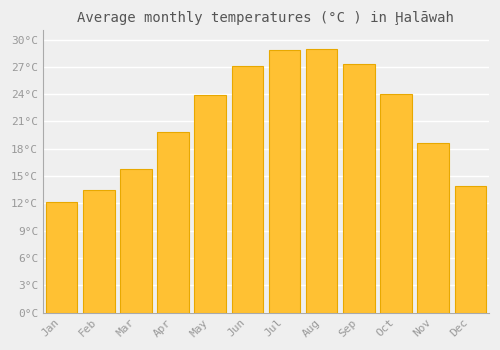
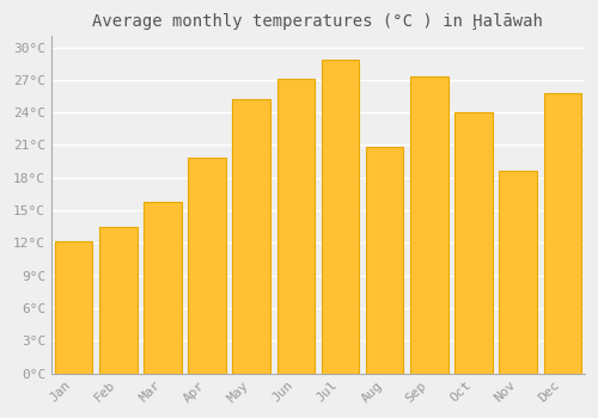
May: 23.9°C -> 25.2°C
Aug: 29.0°C -> 20.8°C
Dec: 13.9°C -> 25.8°C
